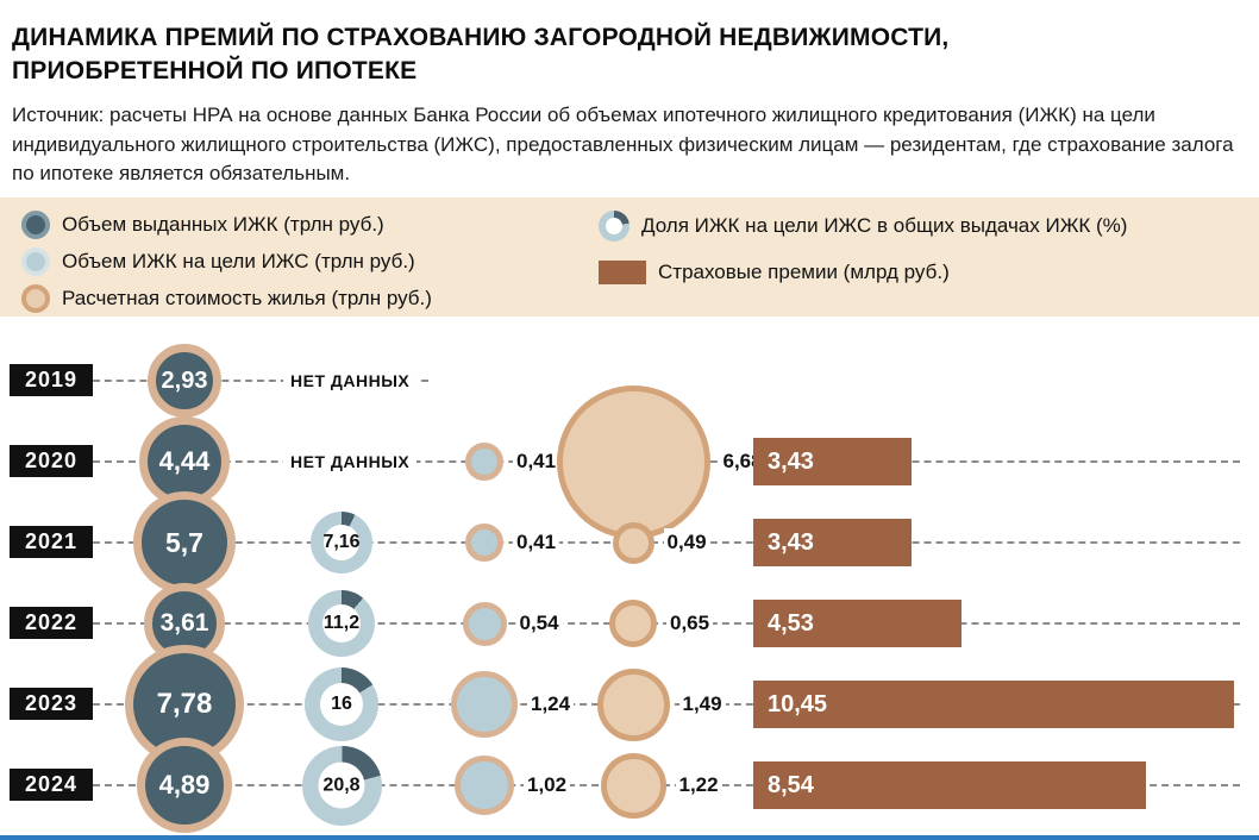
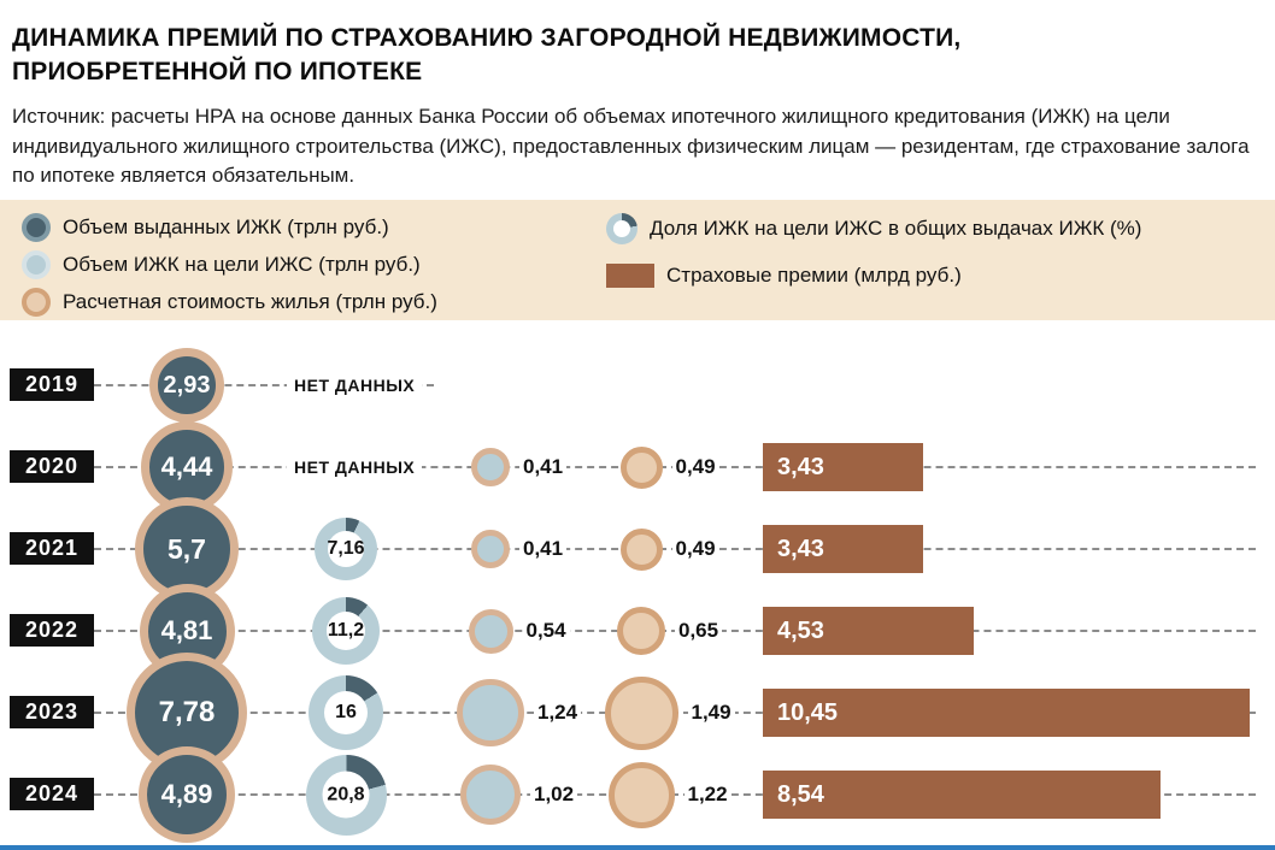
Расчетная стоимость жилья (трлн руб.)/2020: 6,68 -> 0,49
Объем выданных ИЖК (трлн руб.)/2022: 3,61 -> 4,81
